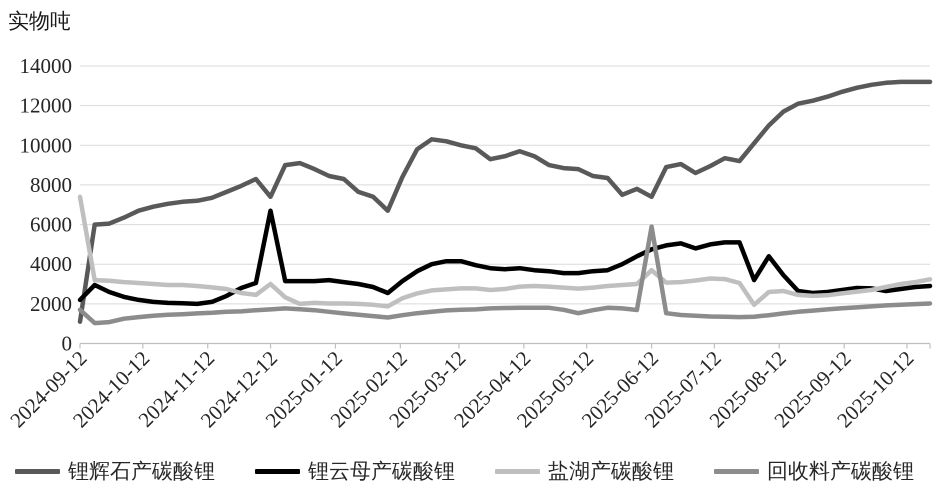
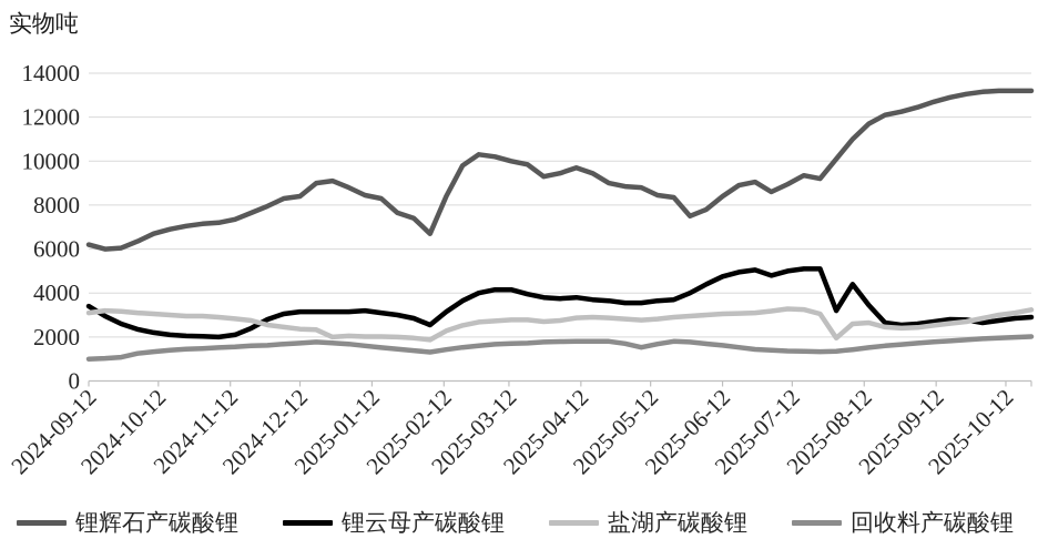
锂辉石产碳酸锂/2024-09-12: 1100 -> 6200
锂云母产碳酸锂/2024-09-12: 2200 -> 3400
盐湖产碳酸锂/2024-09-12: 7400 -> 3100
回收料产碳酸锂/2024-09-12: 1700 -> 1000
锂辉石产碳酸锂/2024-12-12: 7400 -> 8400
锂云母产碳酸锂/2024-12-12: 6700 -> 3200
盐湖产碳酸锂/2024-12-12: 3000 -> 2400
锂辉石产碳酸锂/2025-06-12: 7400 -> 8400
盐湖产碳酸锂/2025-06-12: 3700 -> 3000
回收料产碳酸锂/2025-06-12: 5900 -> 1600
